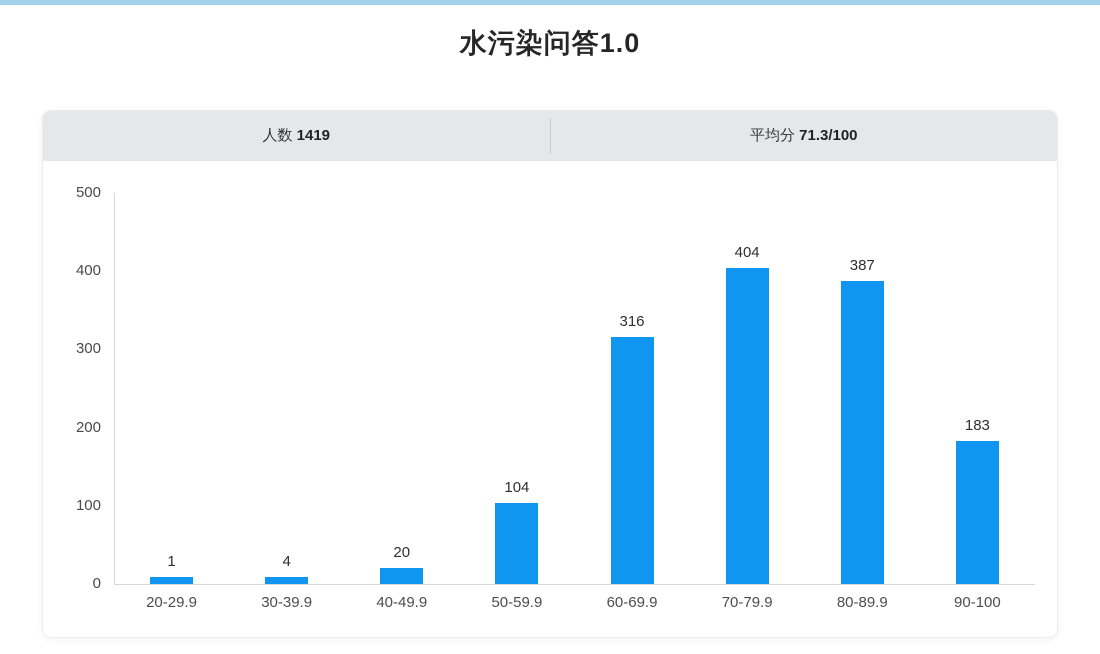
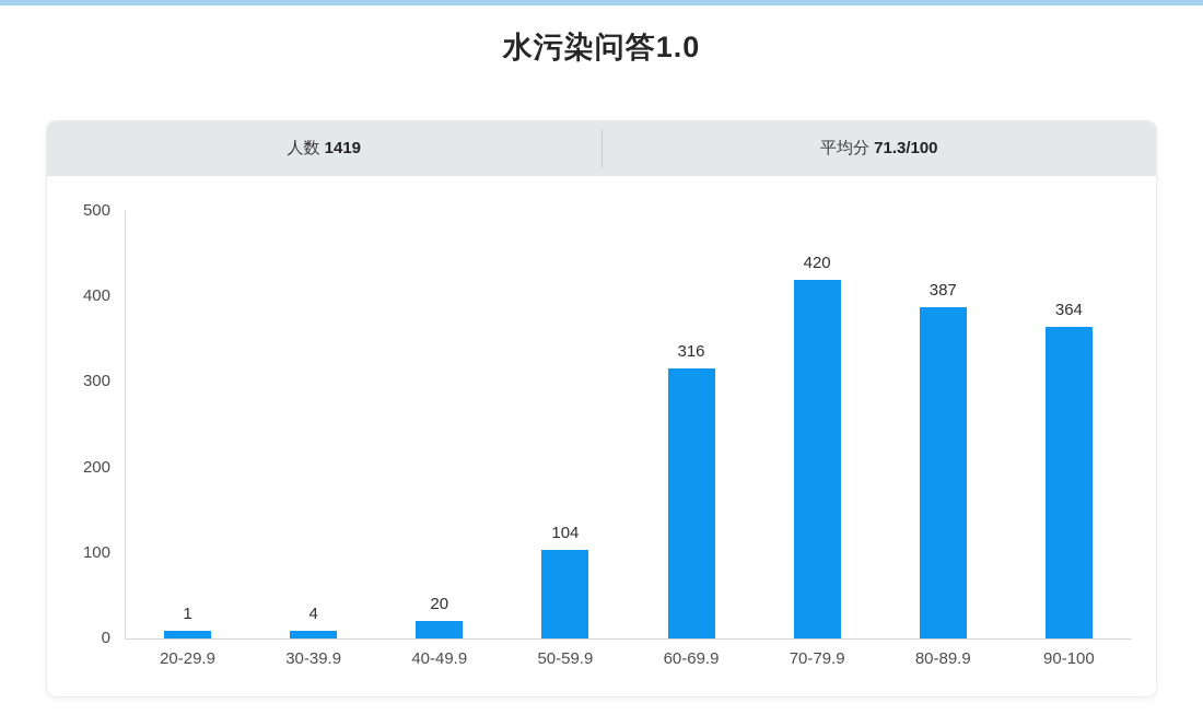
70-79.9: 404 -> 420
90-100: 183 -> 364
